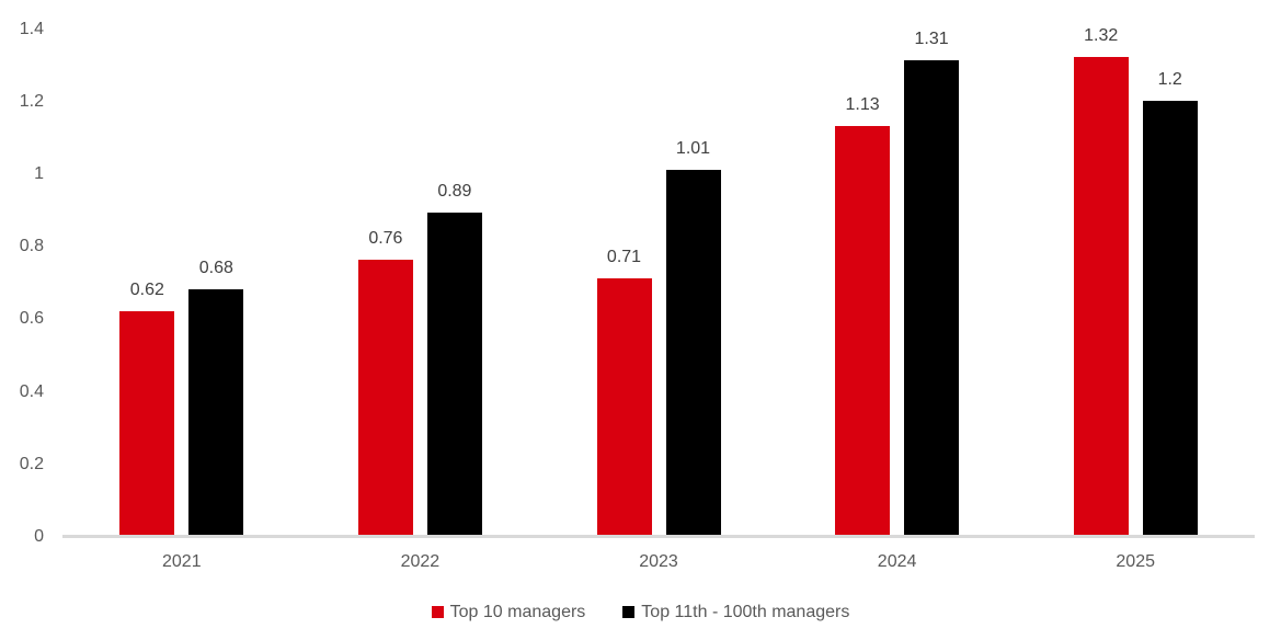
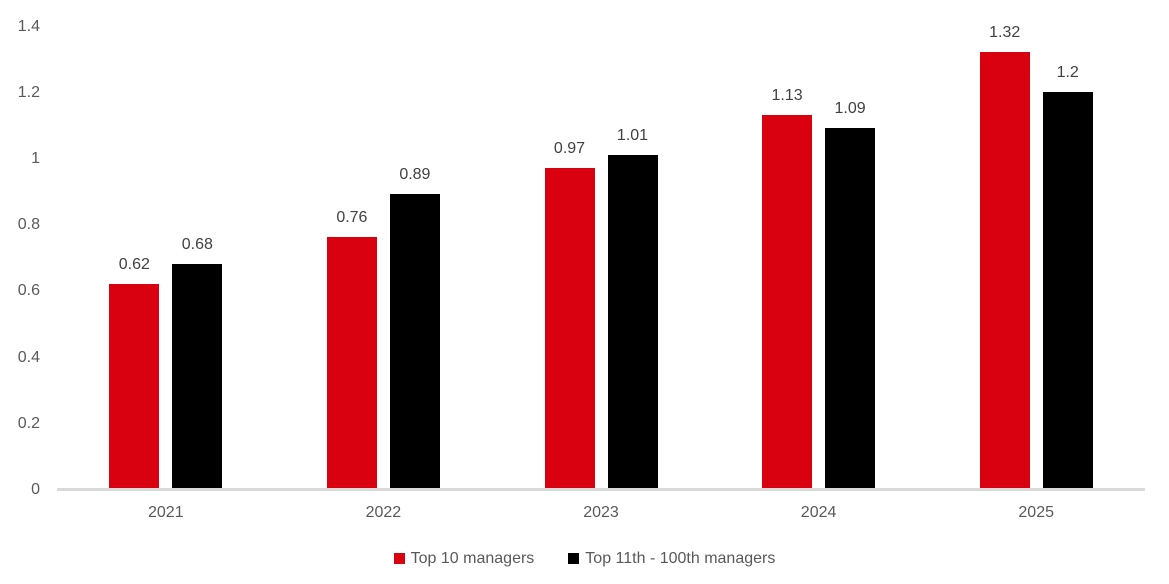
Top 10 managers/2023: 0.71 -> 0.97
Top 11th - 100th managers/2024: 1.31 -> 1.09
